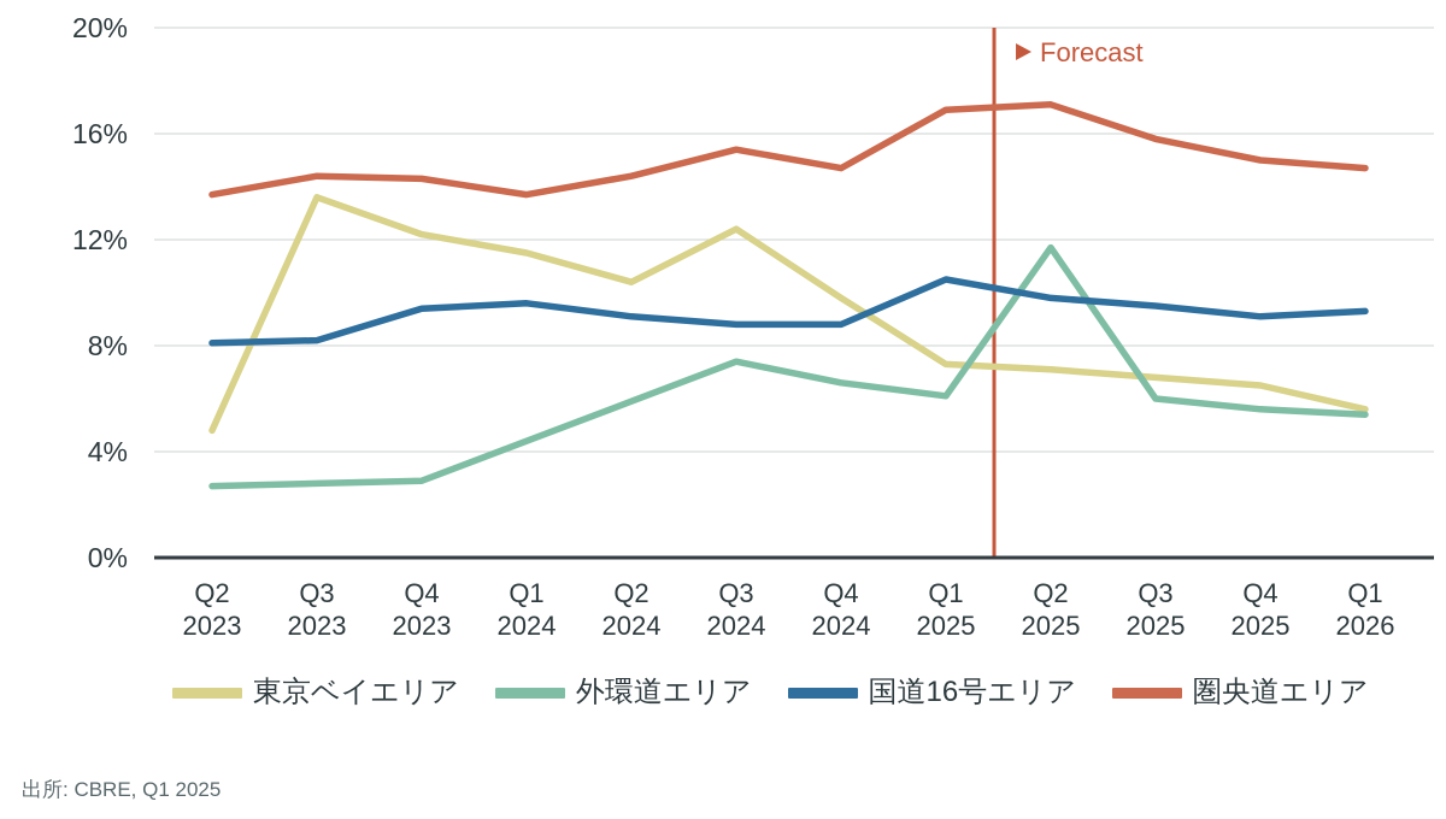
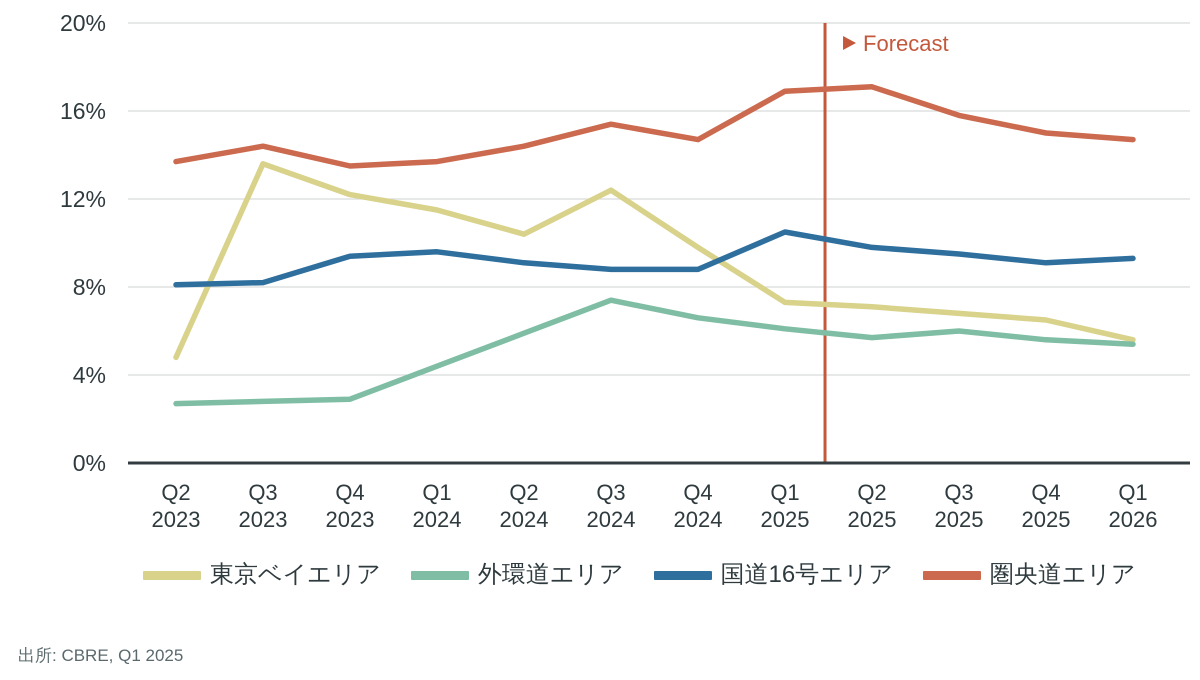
圏央道エリア/Q4 2023: 14.3% -> 13.5%
外環道エリア/Q2 2025: 11.7% -> 5.7%
